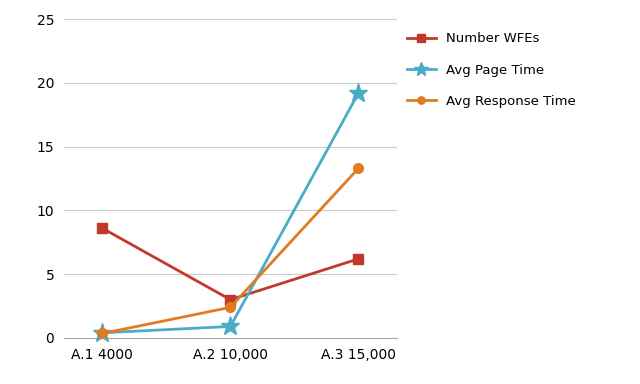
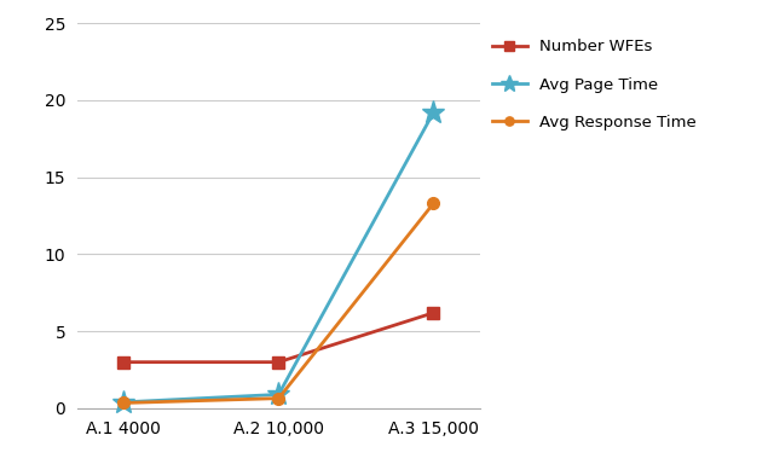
Number WFEs/A.1 4000: 8.6 -> 3.0
Avg Response Time/A.2 10,000: 2.4 -> 0.7
